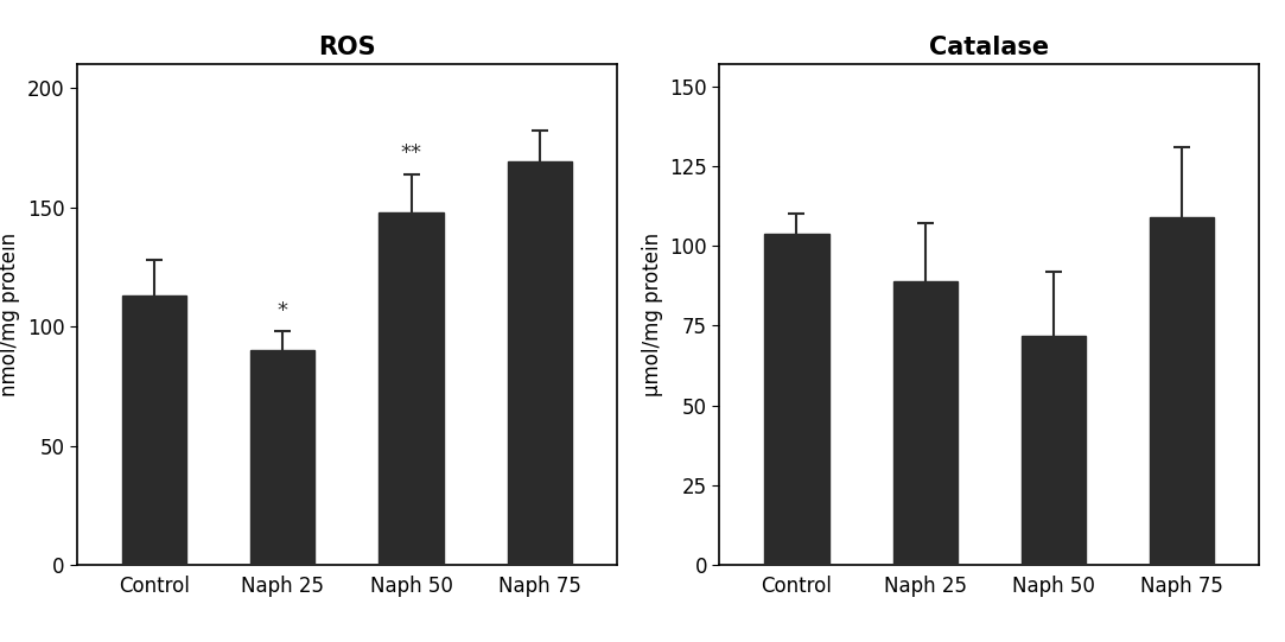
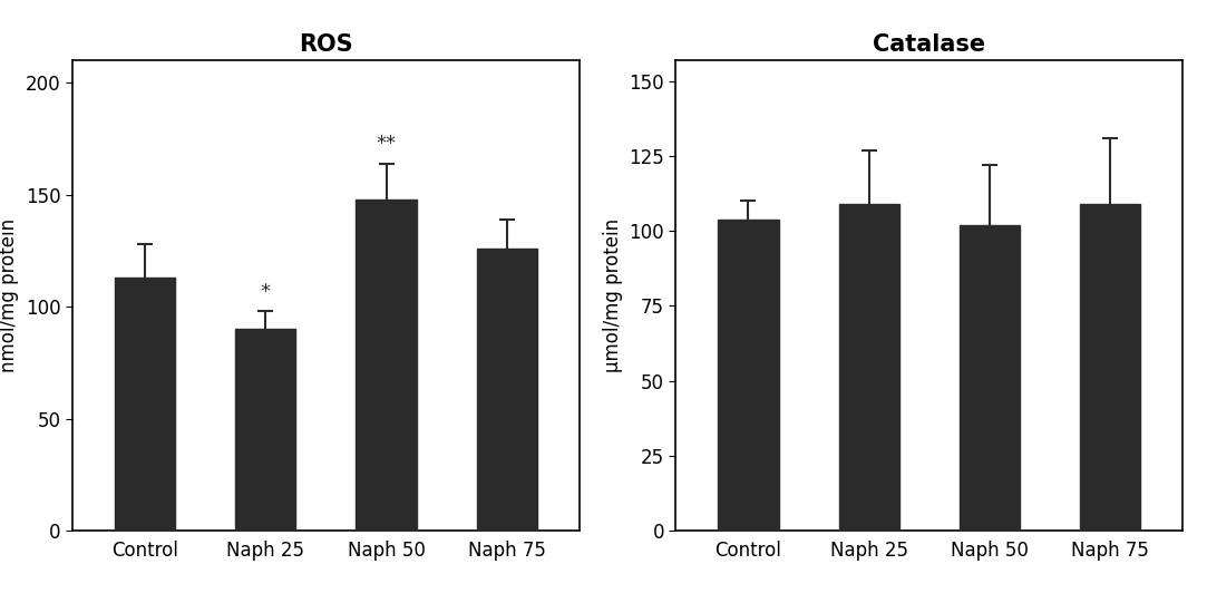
ROS/Naph 75: 169 -> 126
Catalase/Naph 25: 89 -> 109
Catalase/Naph 50: 72 -> 102
